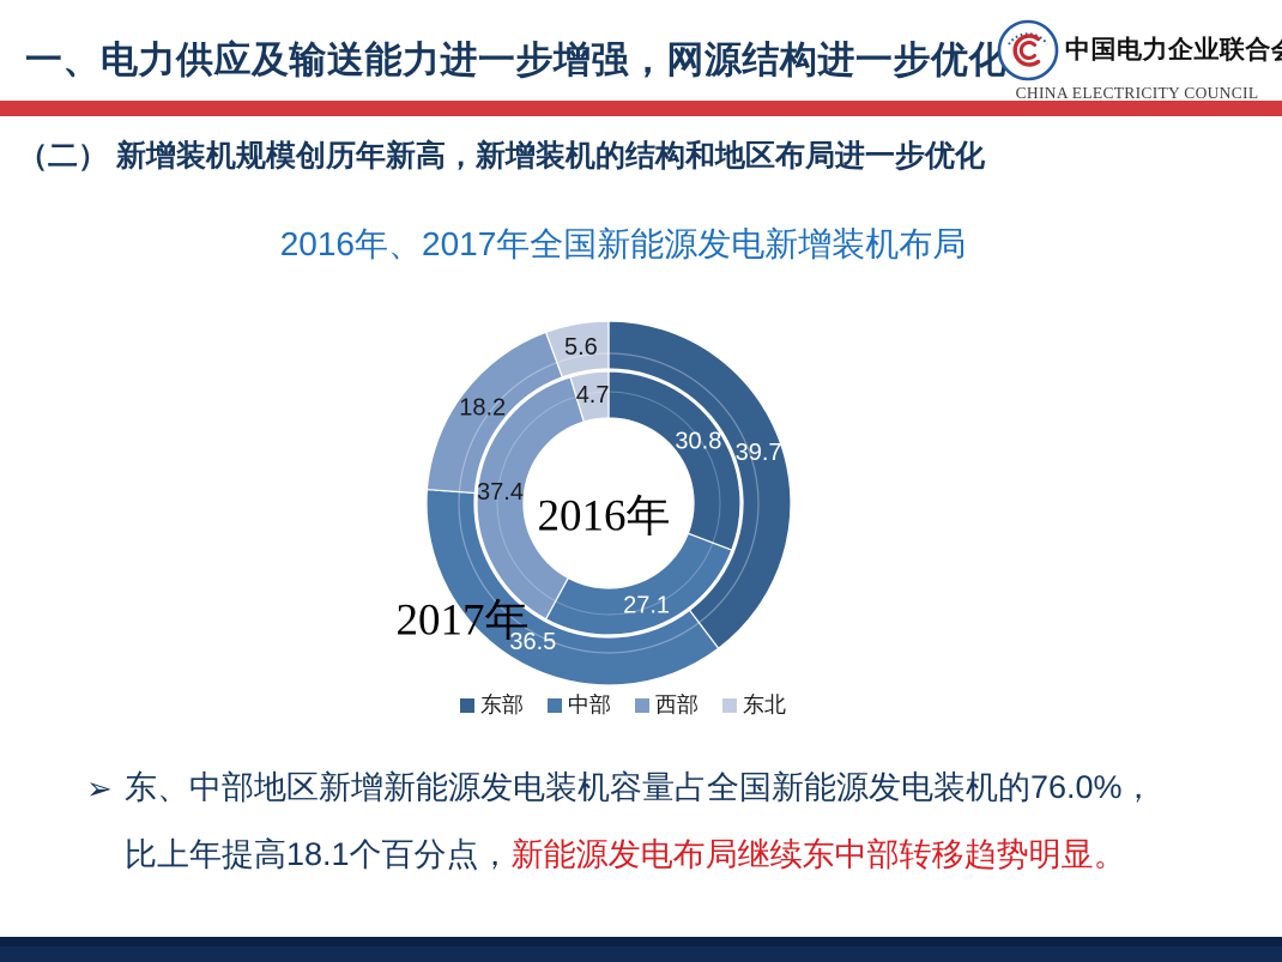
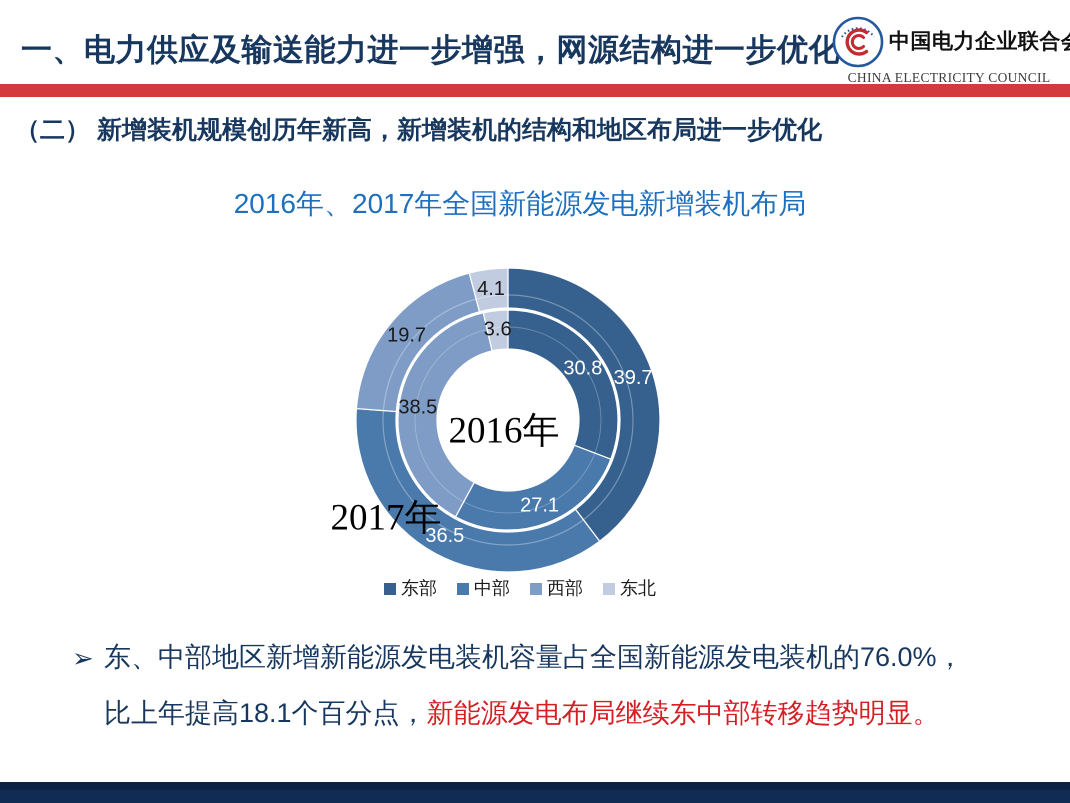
2016年/西部: 37.4 -> 38.5
2017年/西部: 18.2 -> 19.7
2016年/东北: 4.7 -> 3.6
2017年/东北: 5.6 -> 4.1
